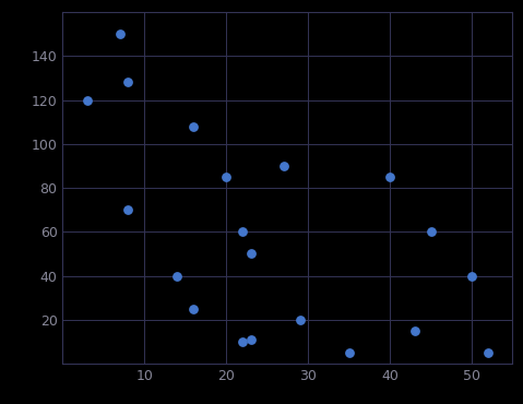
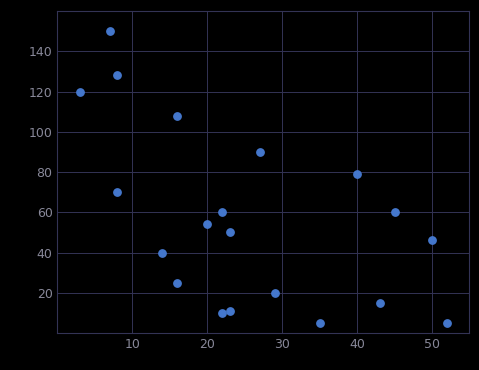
20: 85 -> 54
40: 85 -> 79
50: 40 -> 46
